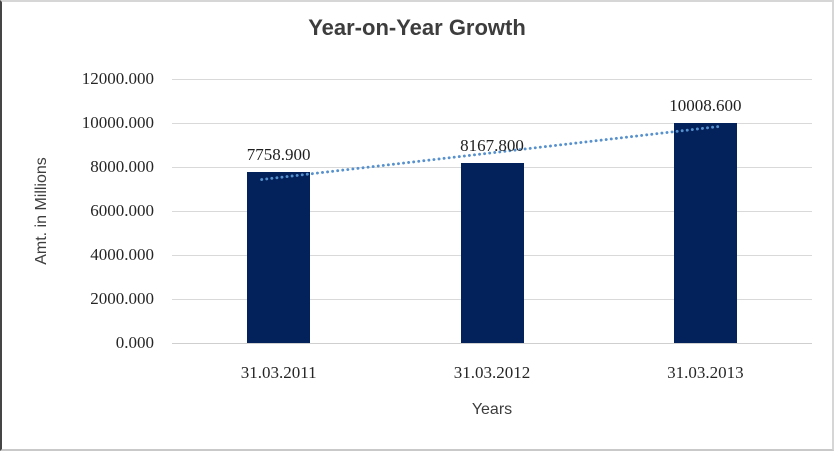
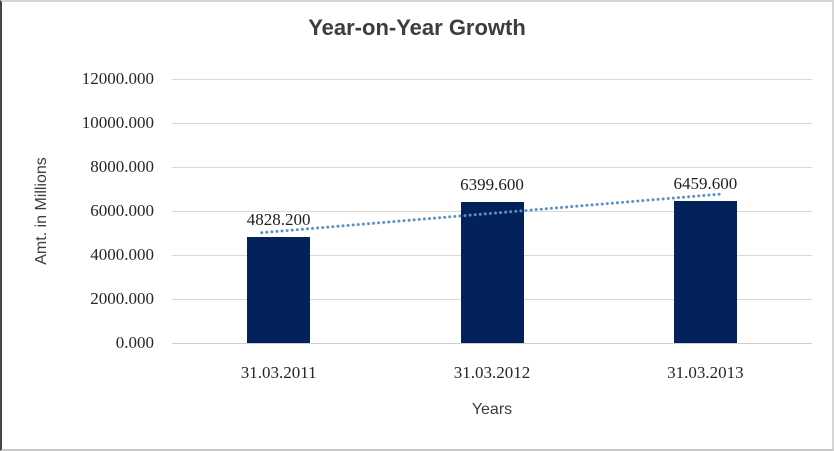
31.03.2011: 7758.900 -> 4828.200
31.03.2012: 8167.800 -> 6399.600
31.03.2013: 10008.600 -> 6459.600
